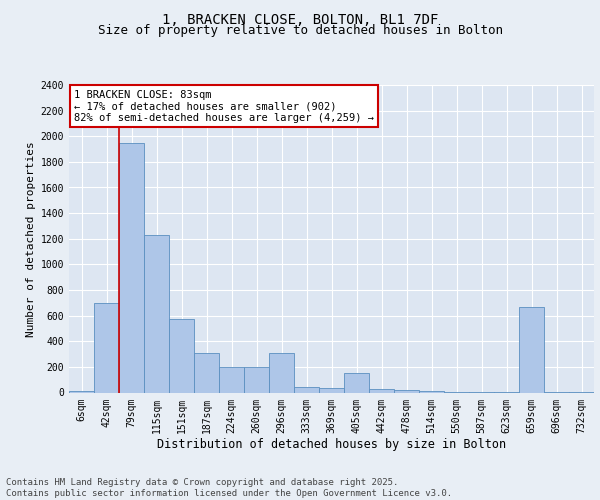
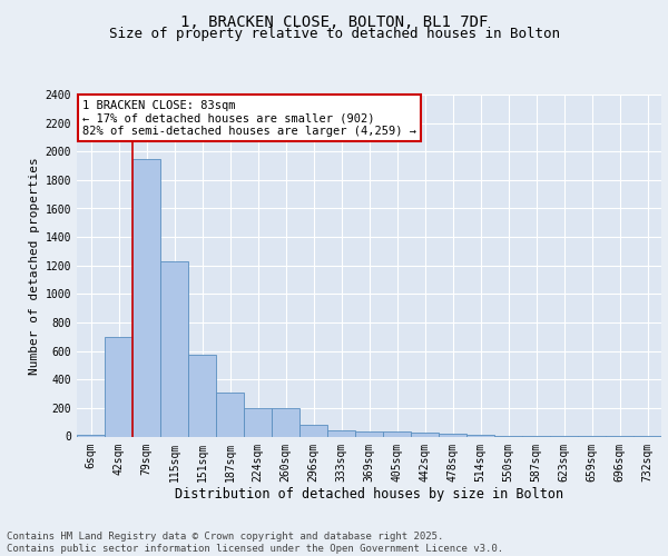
296sqm: 310 -> 80
405sqm: 150 -> 40
659sqm: 670 -> 0
